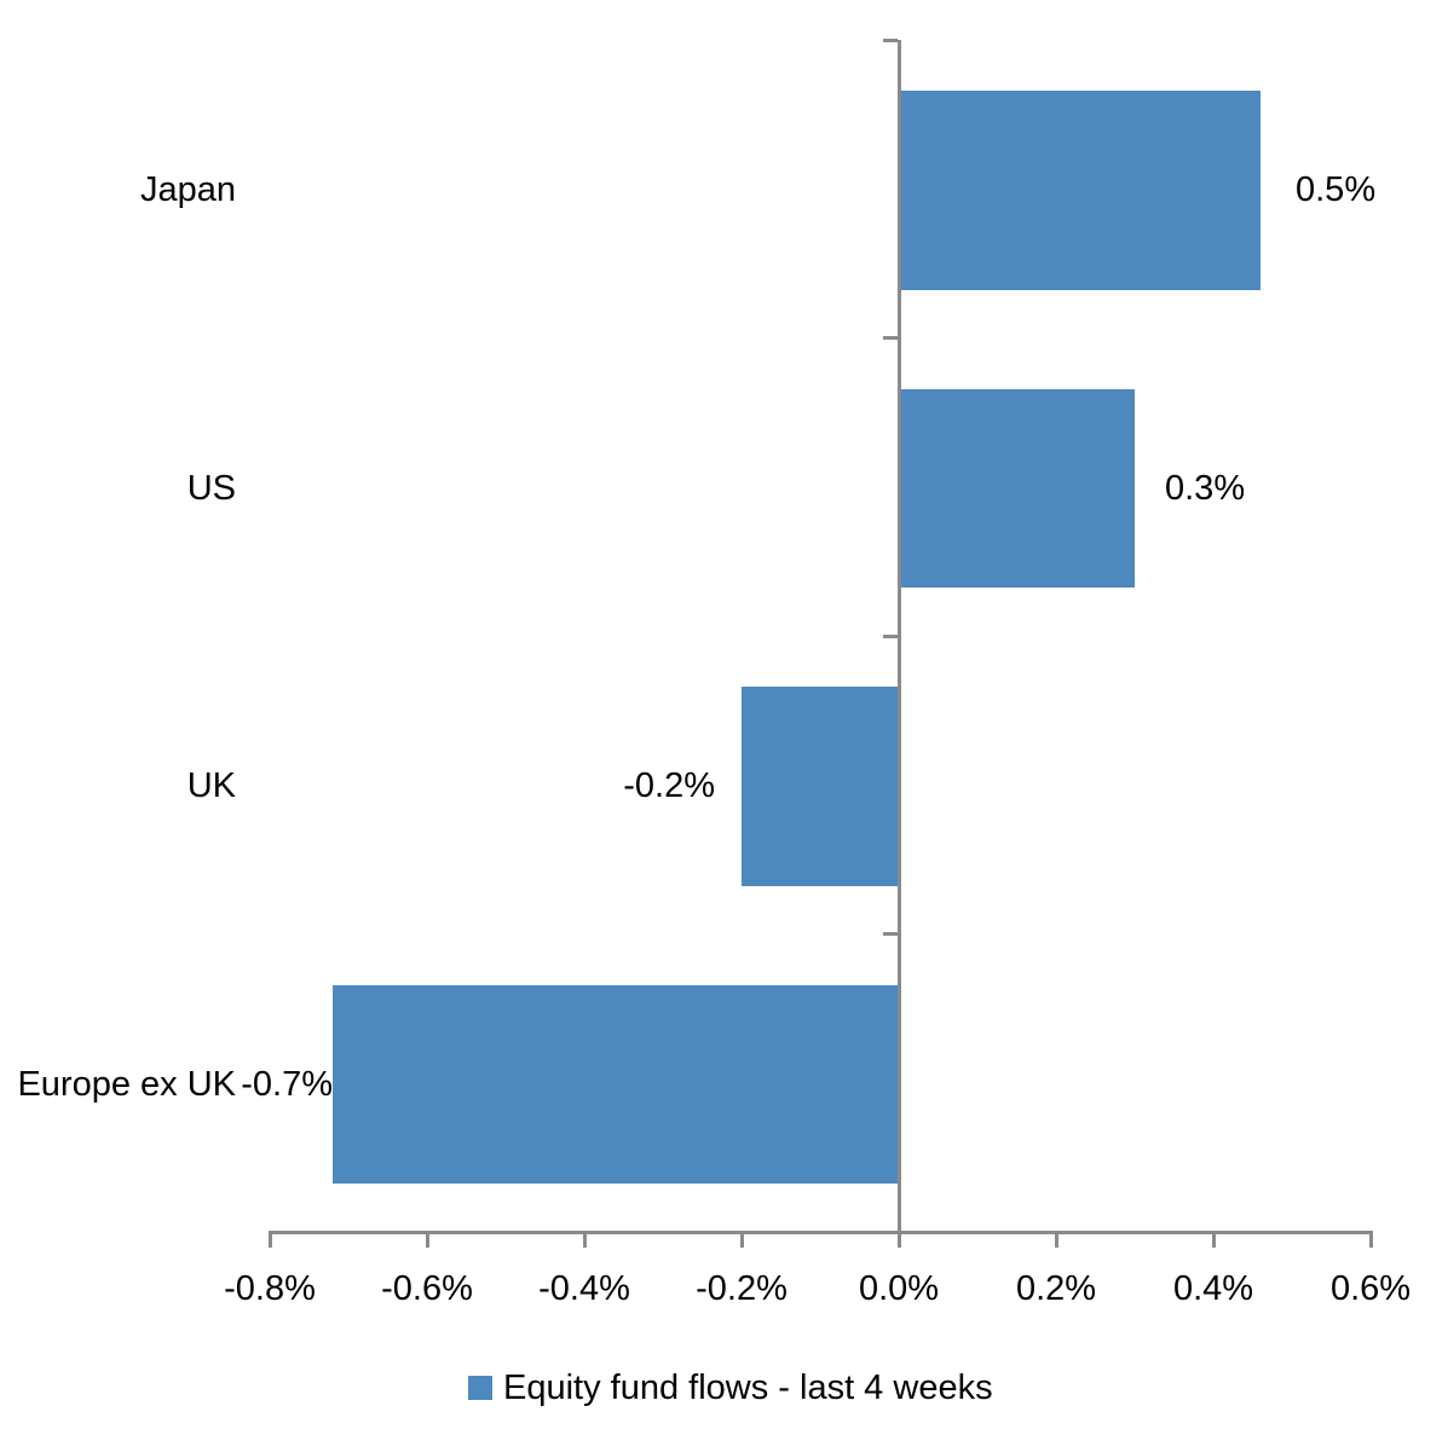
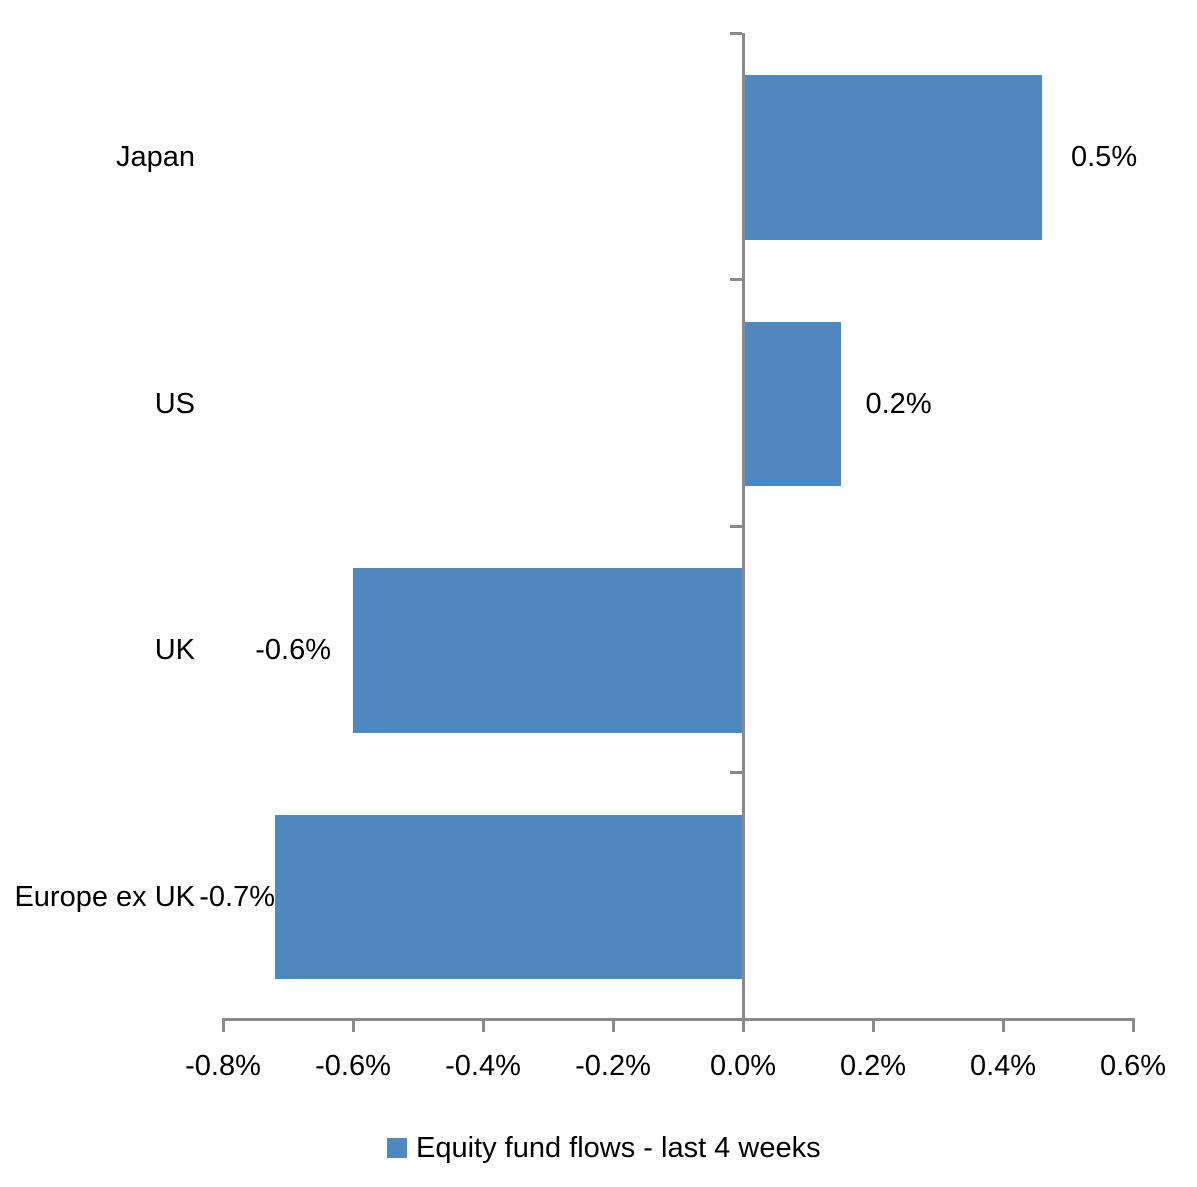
US: 0.3% -> 0.2%
UK: -0.2% -> -0.6%
